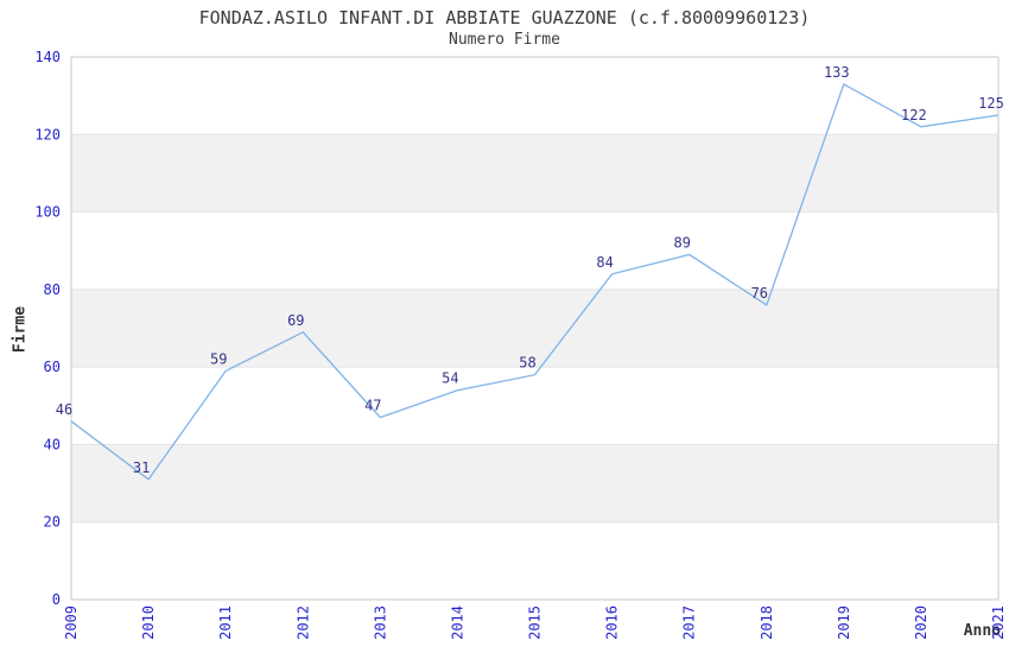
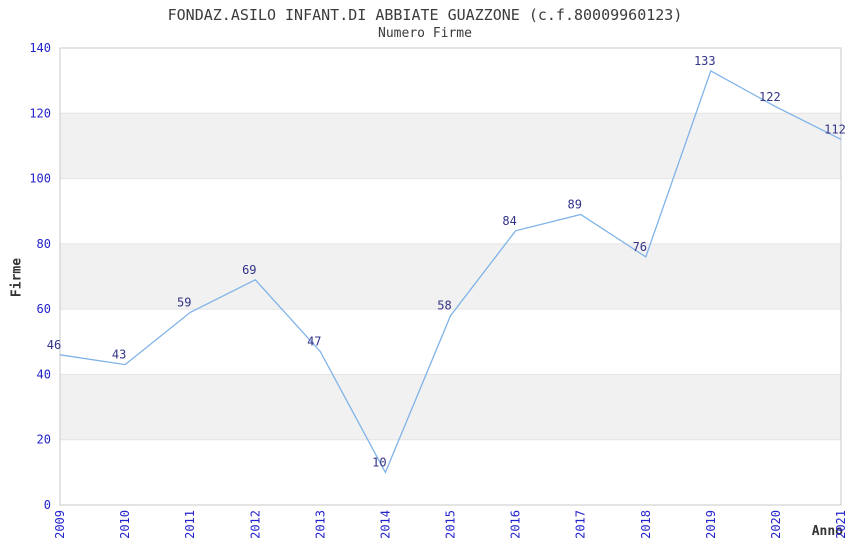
2010: 31 -> 43
2014: 54 -> 10
2021: 125 -> 112
